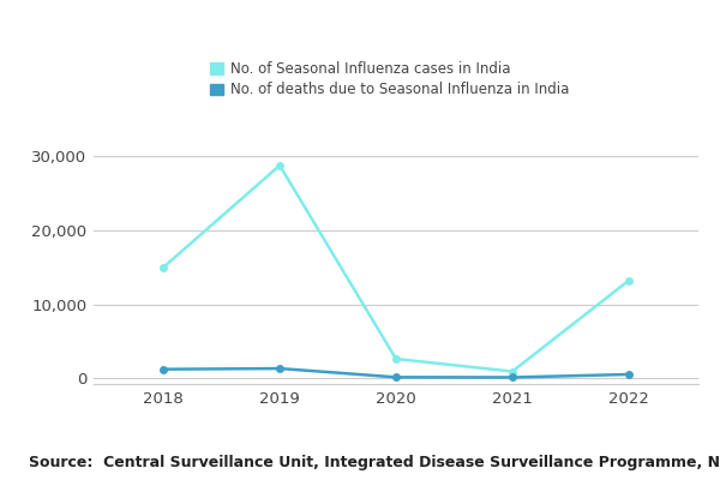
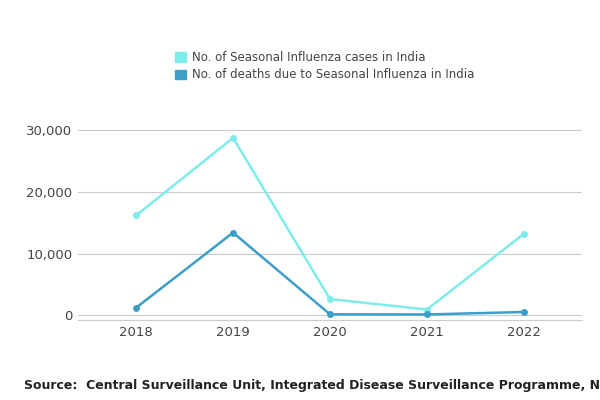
No. of Seasonal Influenza cases in India/2018: 15,000 -> 16,200
No. of deaths due to Seasonal Influenza in India/2019: 1,300 -> 13,400
